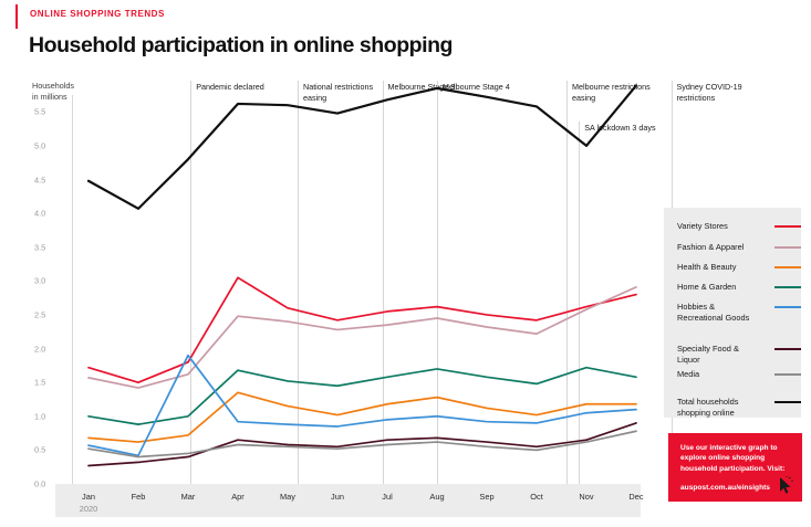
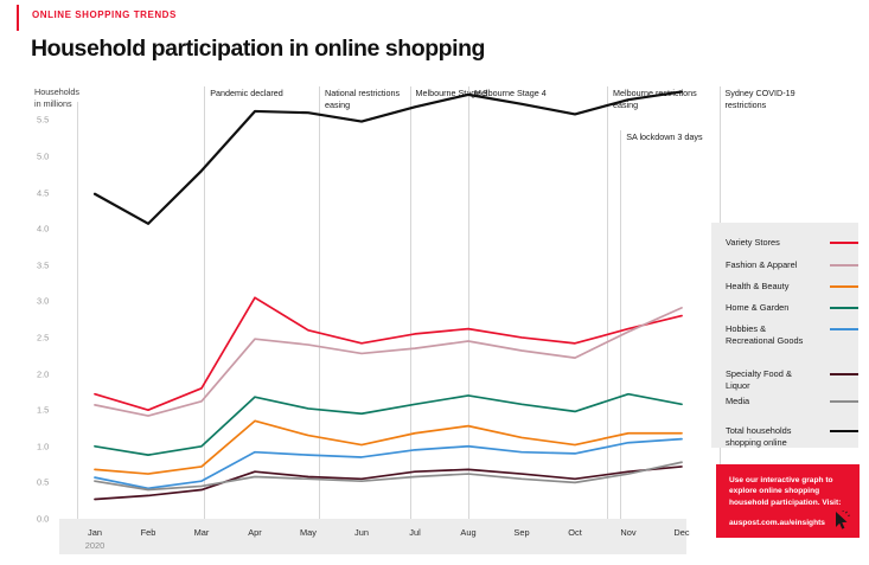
Hobbies & Recreational Goods/Mar: 1.9 -> 0.5
Total households shopping online/Nov: 5.0 -> 5.8
Specialty Food & Liquor/Dec: 0.9 -> 0.7
